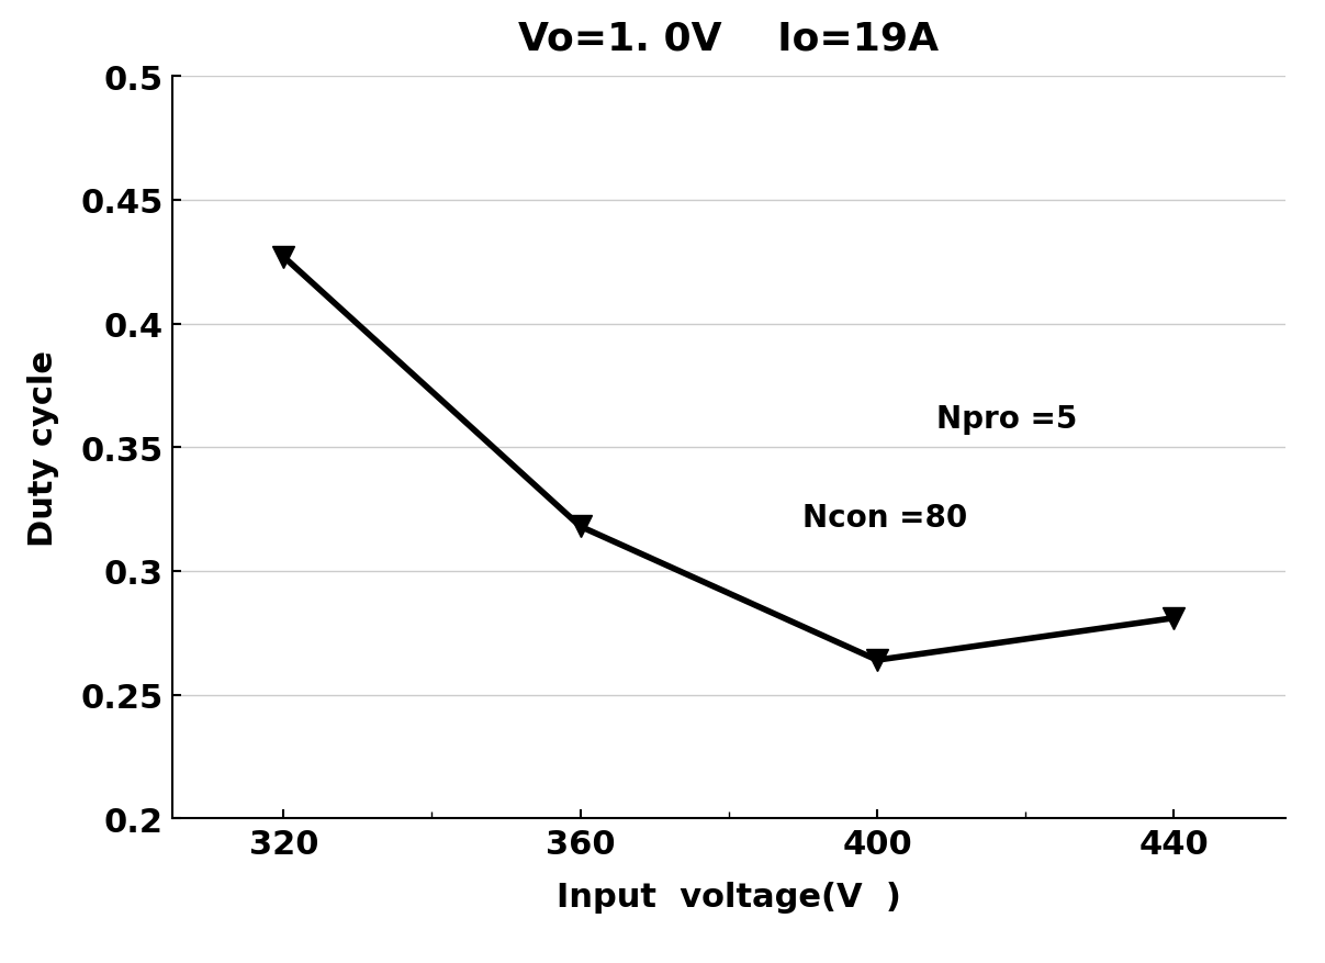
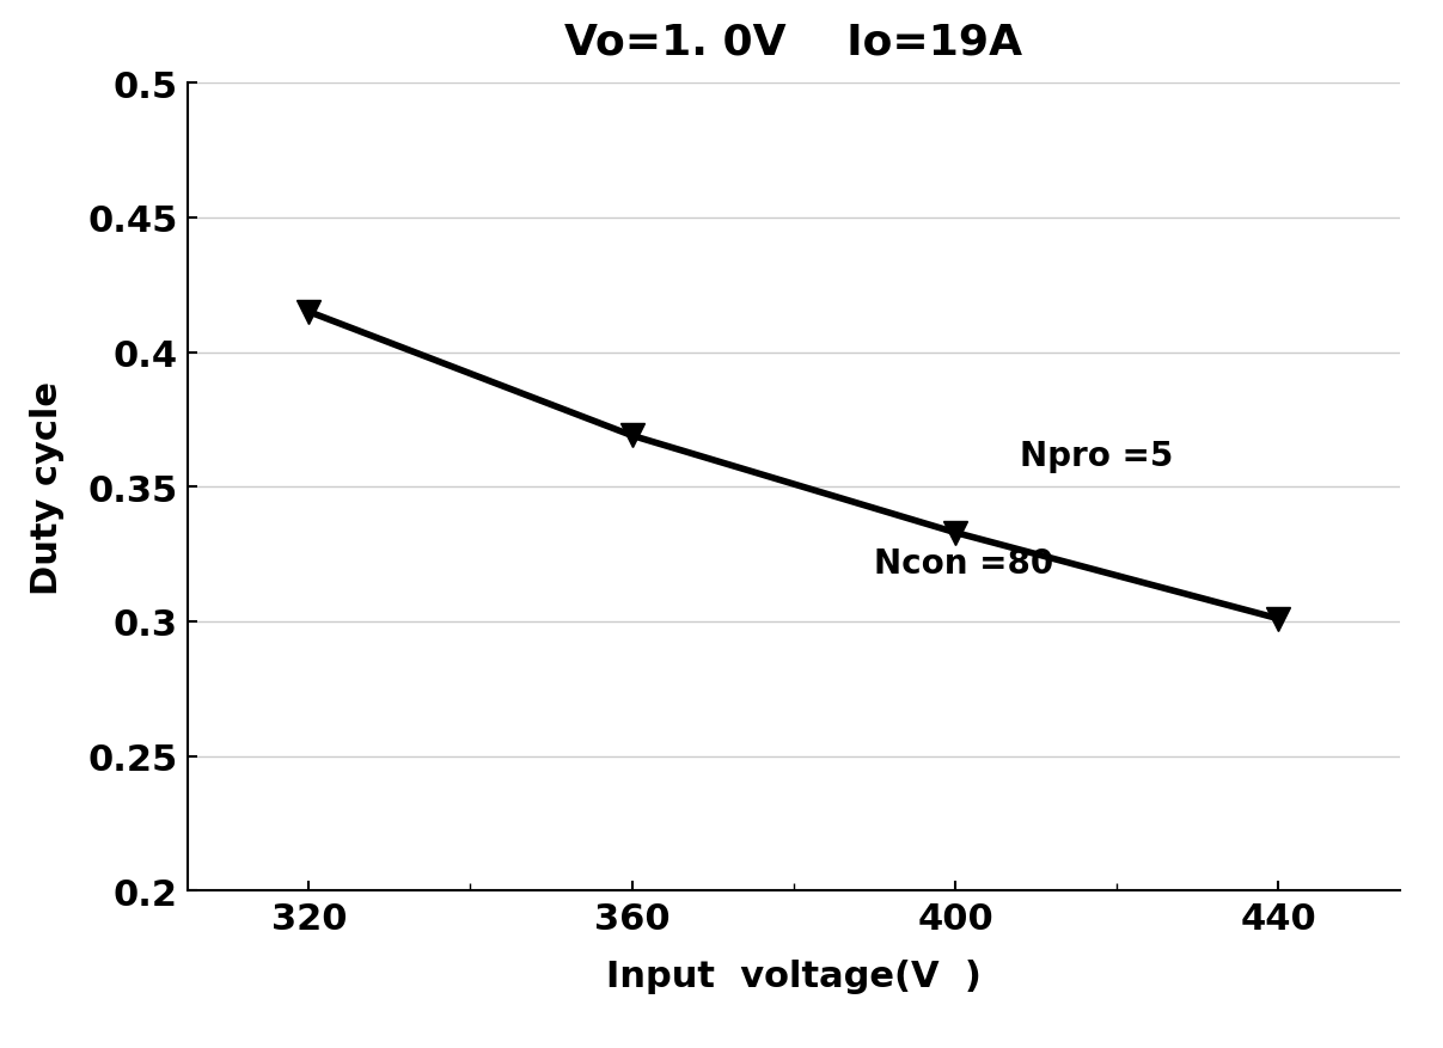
320: 0.427 -> 0.415
360: 0.318 -> 0.369
400: 0.264 -> 0.333
440: 0.281 -> 0.301
